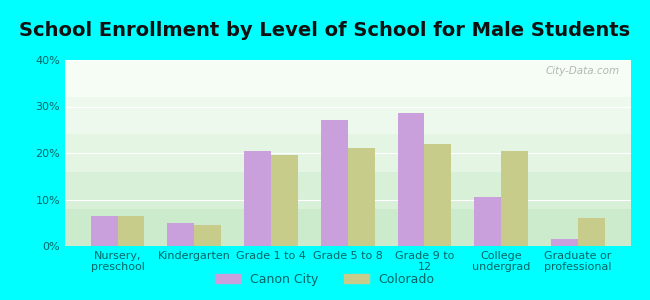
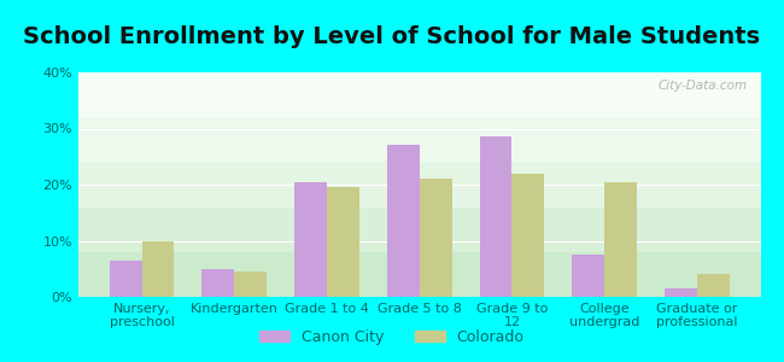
Colorado/Nursery, preschool: 6.5% -> 10.0%
Canon City/College undergrad: 10.5% -> 7.5%
Colorado/Graduate or professional: 6.0% -> 4.0%
